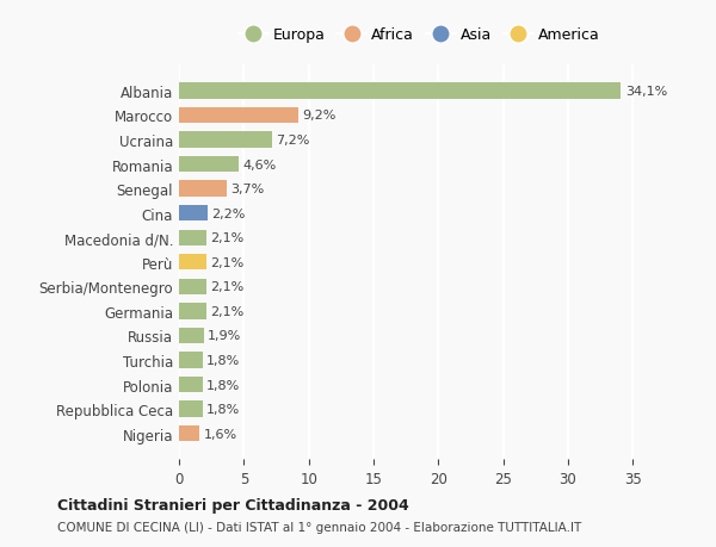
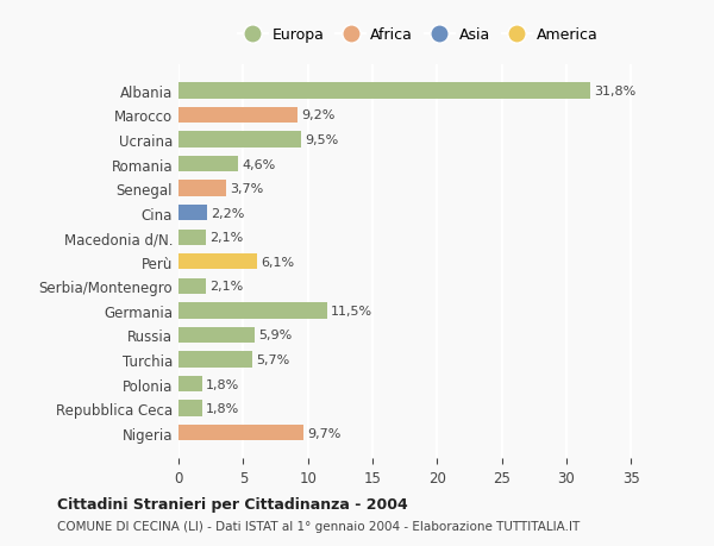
Albania: 34,1% -> 31,8%
Ucraina: 7,2% -> 9,5%
Perù: 2,1% -> 6,1%
Germania: 2,1% -> 11,5%
Russia: 1,9% -> 5,9%
Turchia: 1,8% -> 5,7%
Nigeria: 1,6% -> 9,7%
